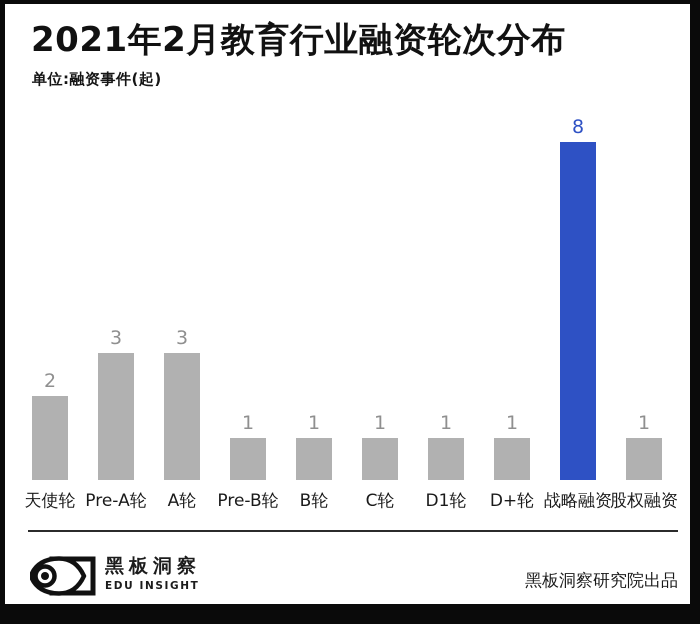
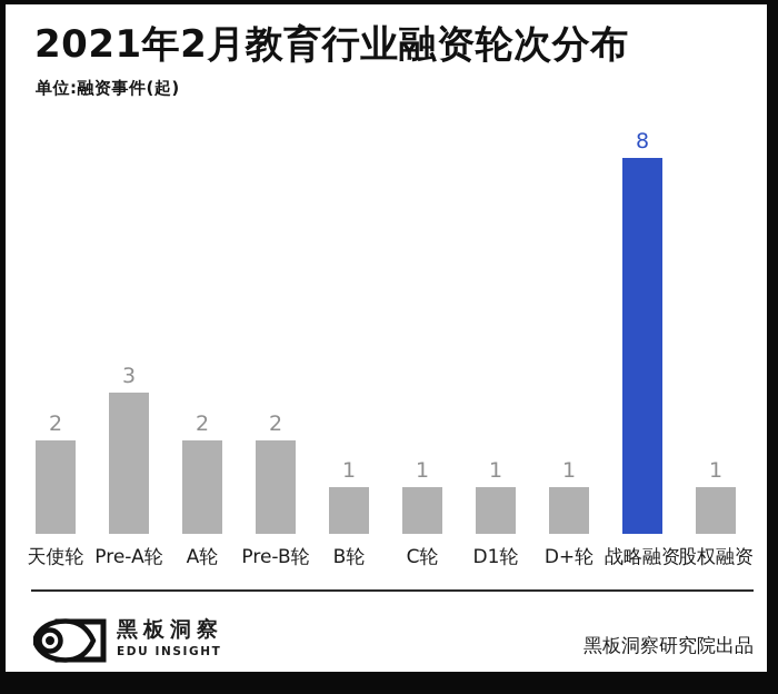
A轮: 3 -> 2
Pre-B轮: 1 -> 2
